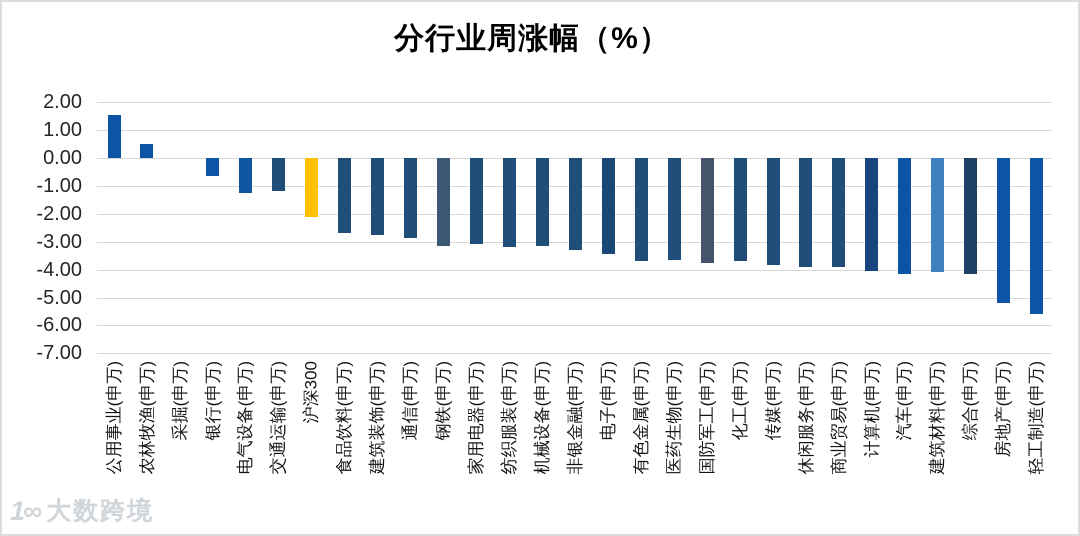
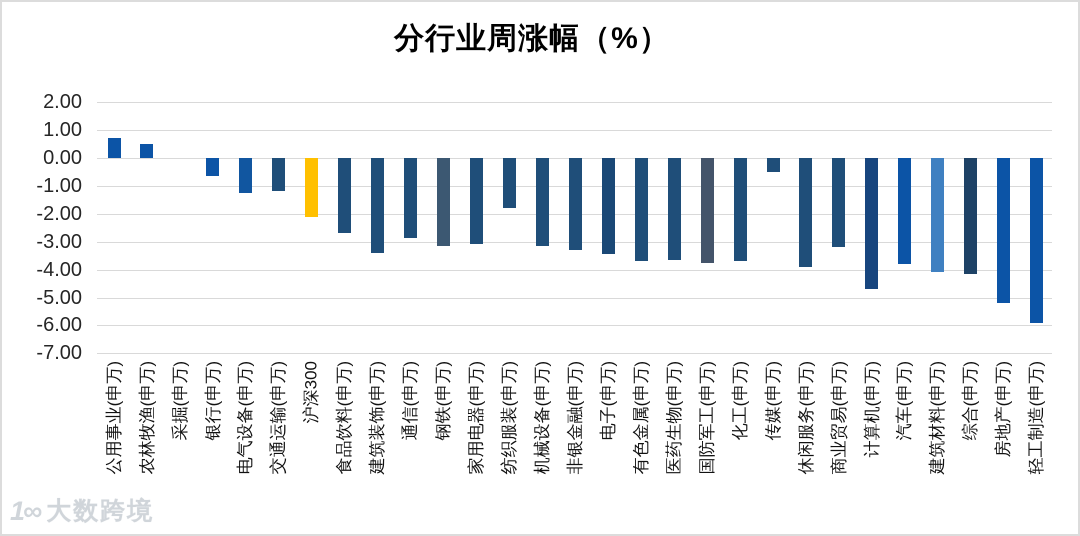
公用事业(申万): 1.6 -> 0.7
建筑装饰(申万): -2.8 -> -3.4
纺织服装(申万): -3.2 -> -1.8
传媒(申万): -3.9 -> -0.5
商业贸易(申万): -3.9 -> -3.2
计算机(申万): -4.0 -> -4.7
汽车(申万): -4.2 -> -3.8
轻工制造(申万): -5.6 -> -5.9
